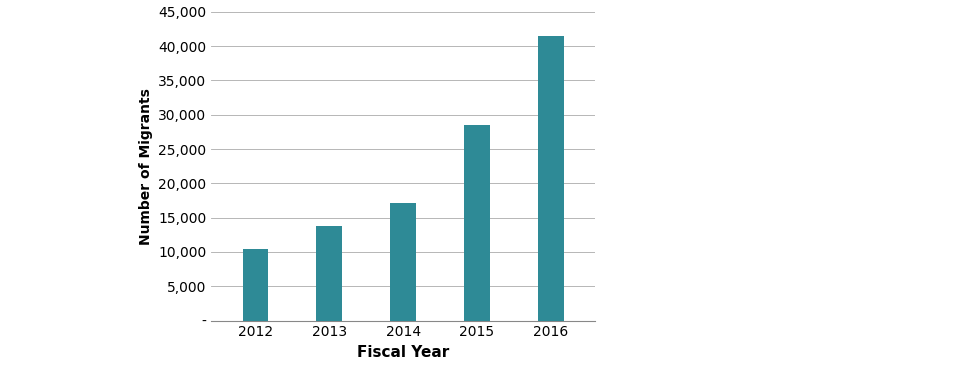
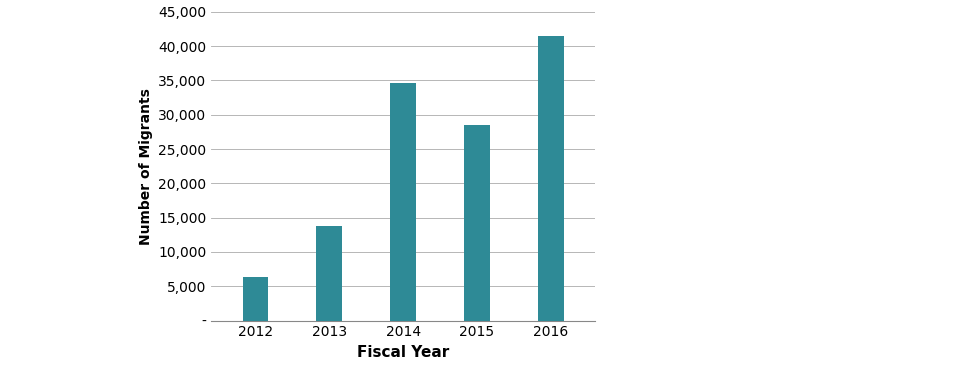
2012: 10,500 -> 6,400
2014: 17,200 -> 34,600
